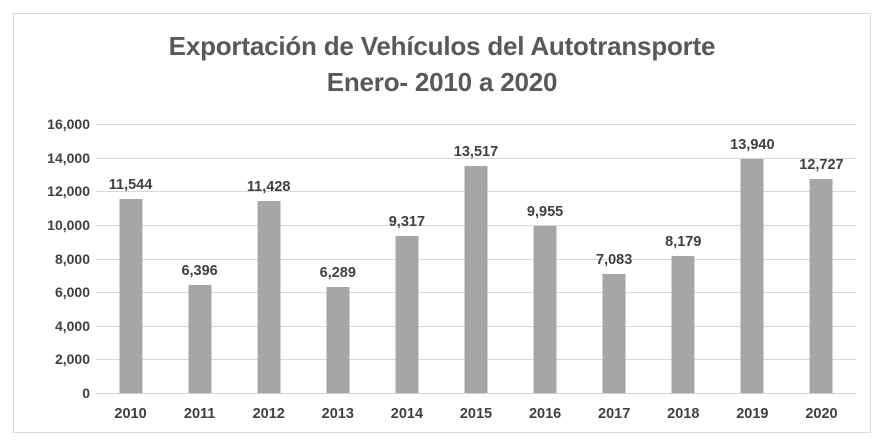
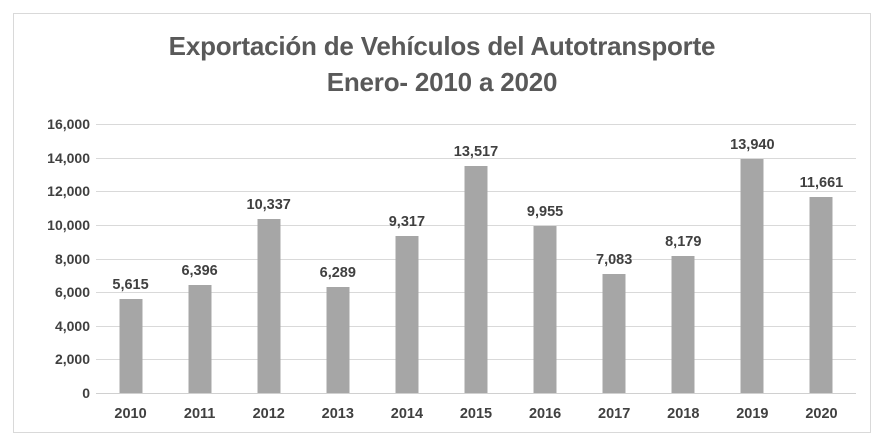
2010: 11,544 -> 5,615
2012: 11,428 -> 10,337
2020: 12,727 -> 11,661
